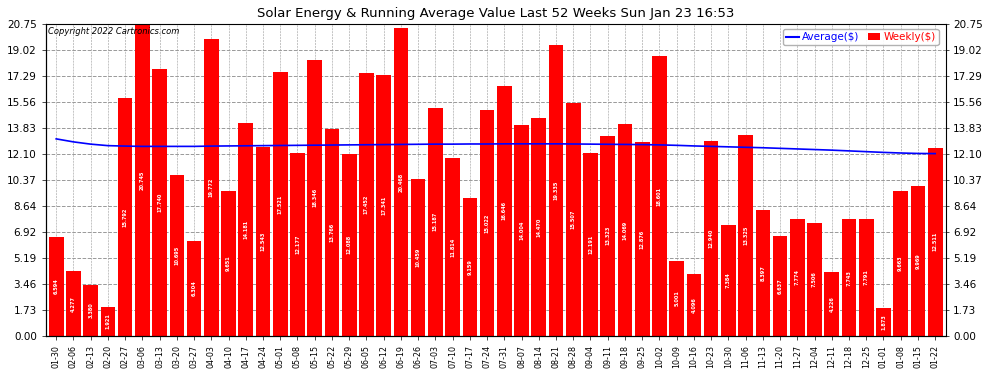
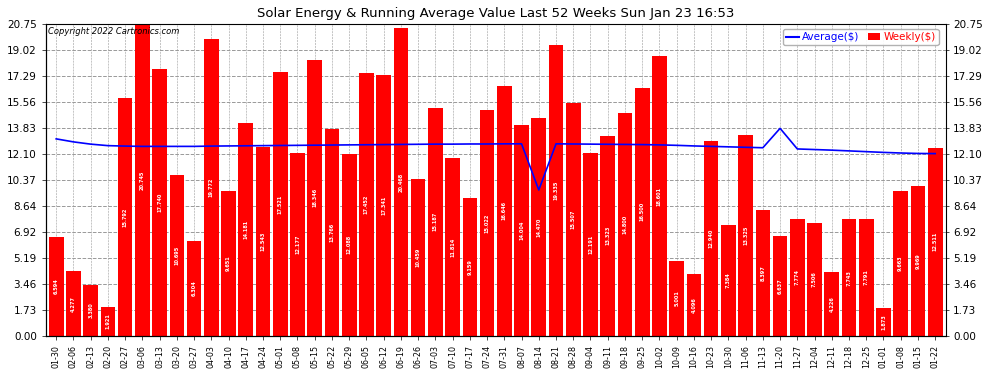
Average($)/08-14: 12.8 -> 9.7
Weekly($)/09-18: 14.1 -> 14.8
Weekly($)/09-25: 12.9 -> 16.5
Average($)/11-20: 12.5 -> 13.8
